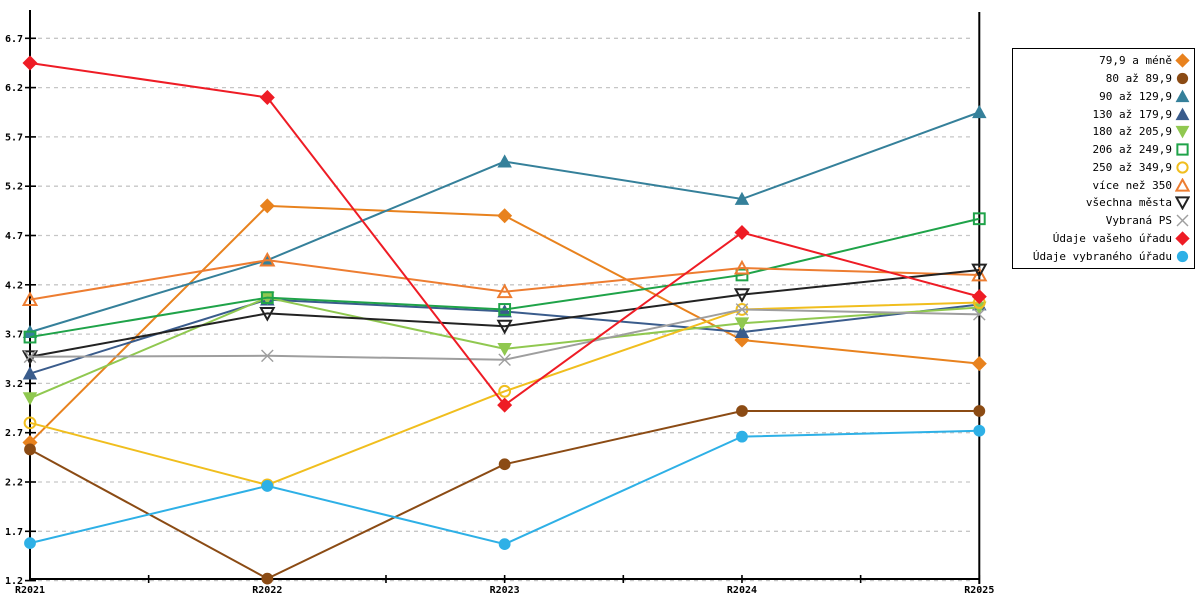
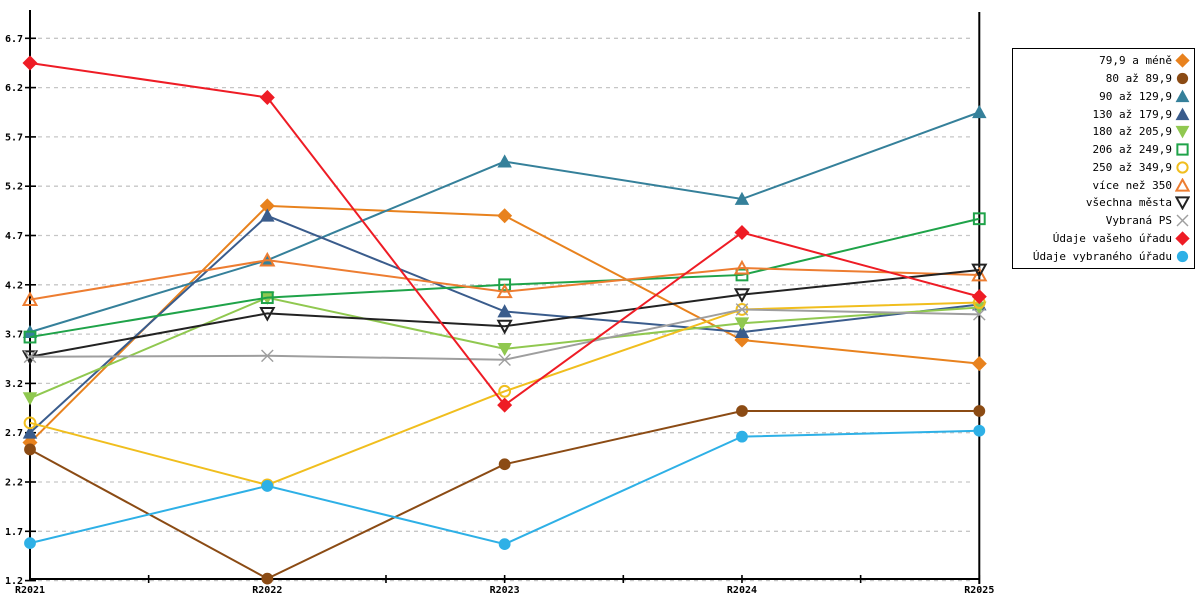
130 až 179,9/R2021: 3.3 -> 2.7
130 až 179,9/R2022: 4.0 -> 4.9
206 až 249,9/R2023: 4.0 -> 4.2
